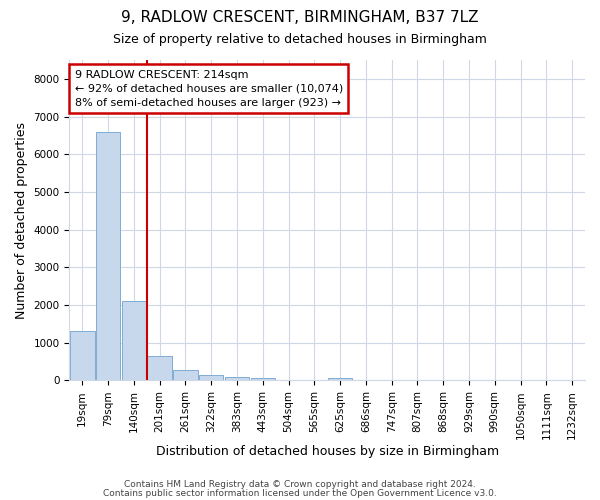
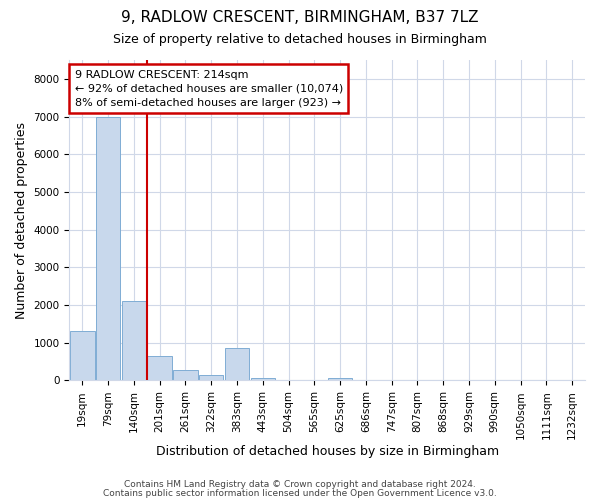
79sqm: 6600 -> 7000
383sqm: 100 -> 850
